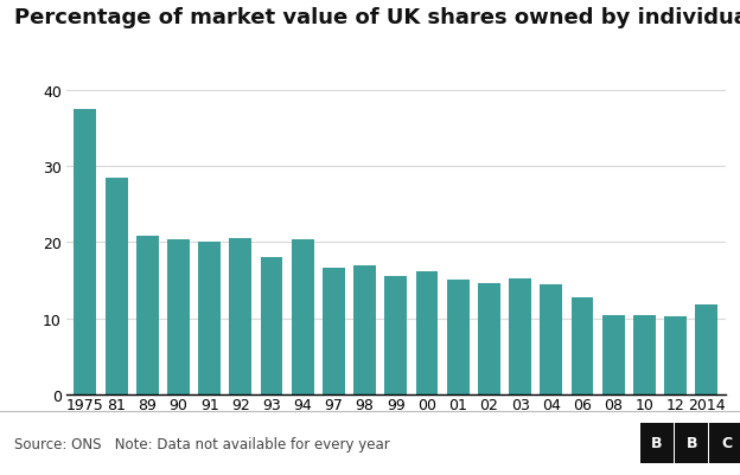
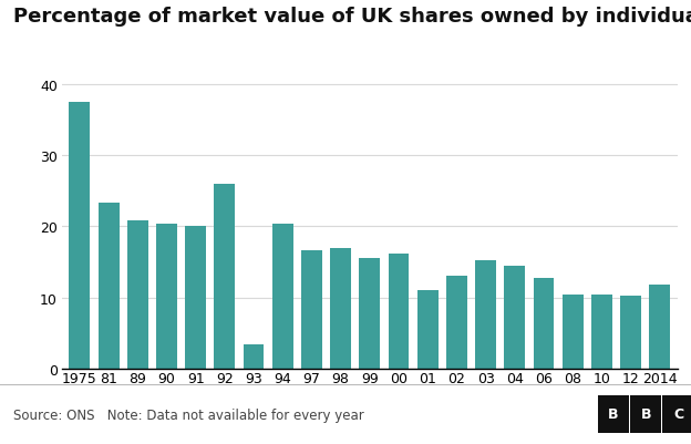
81: 28.5 -> 23.4
92: 20.5 -> 26.0
93: 18.0 -> 3.4
01: 15.1 -> 11.0
02: 14.6 -> 13.0
